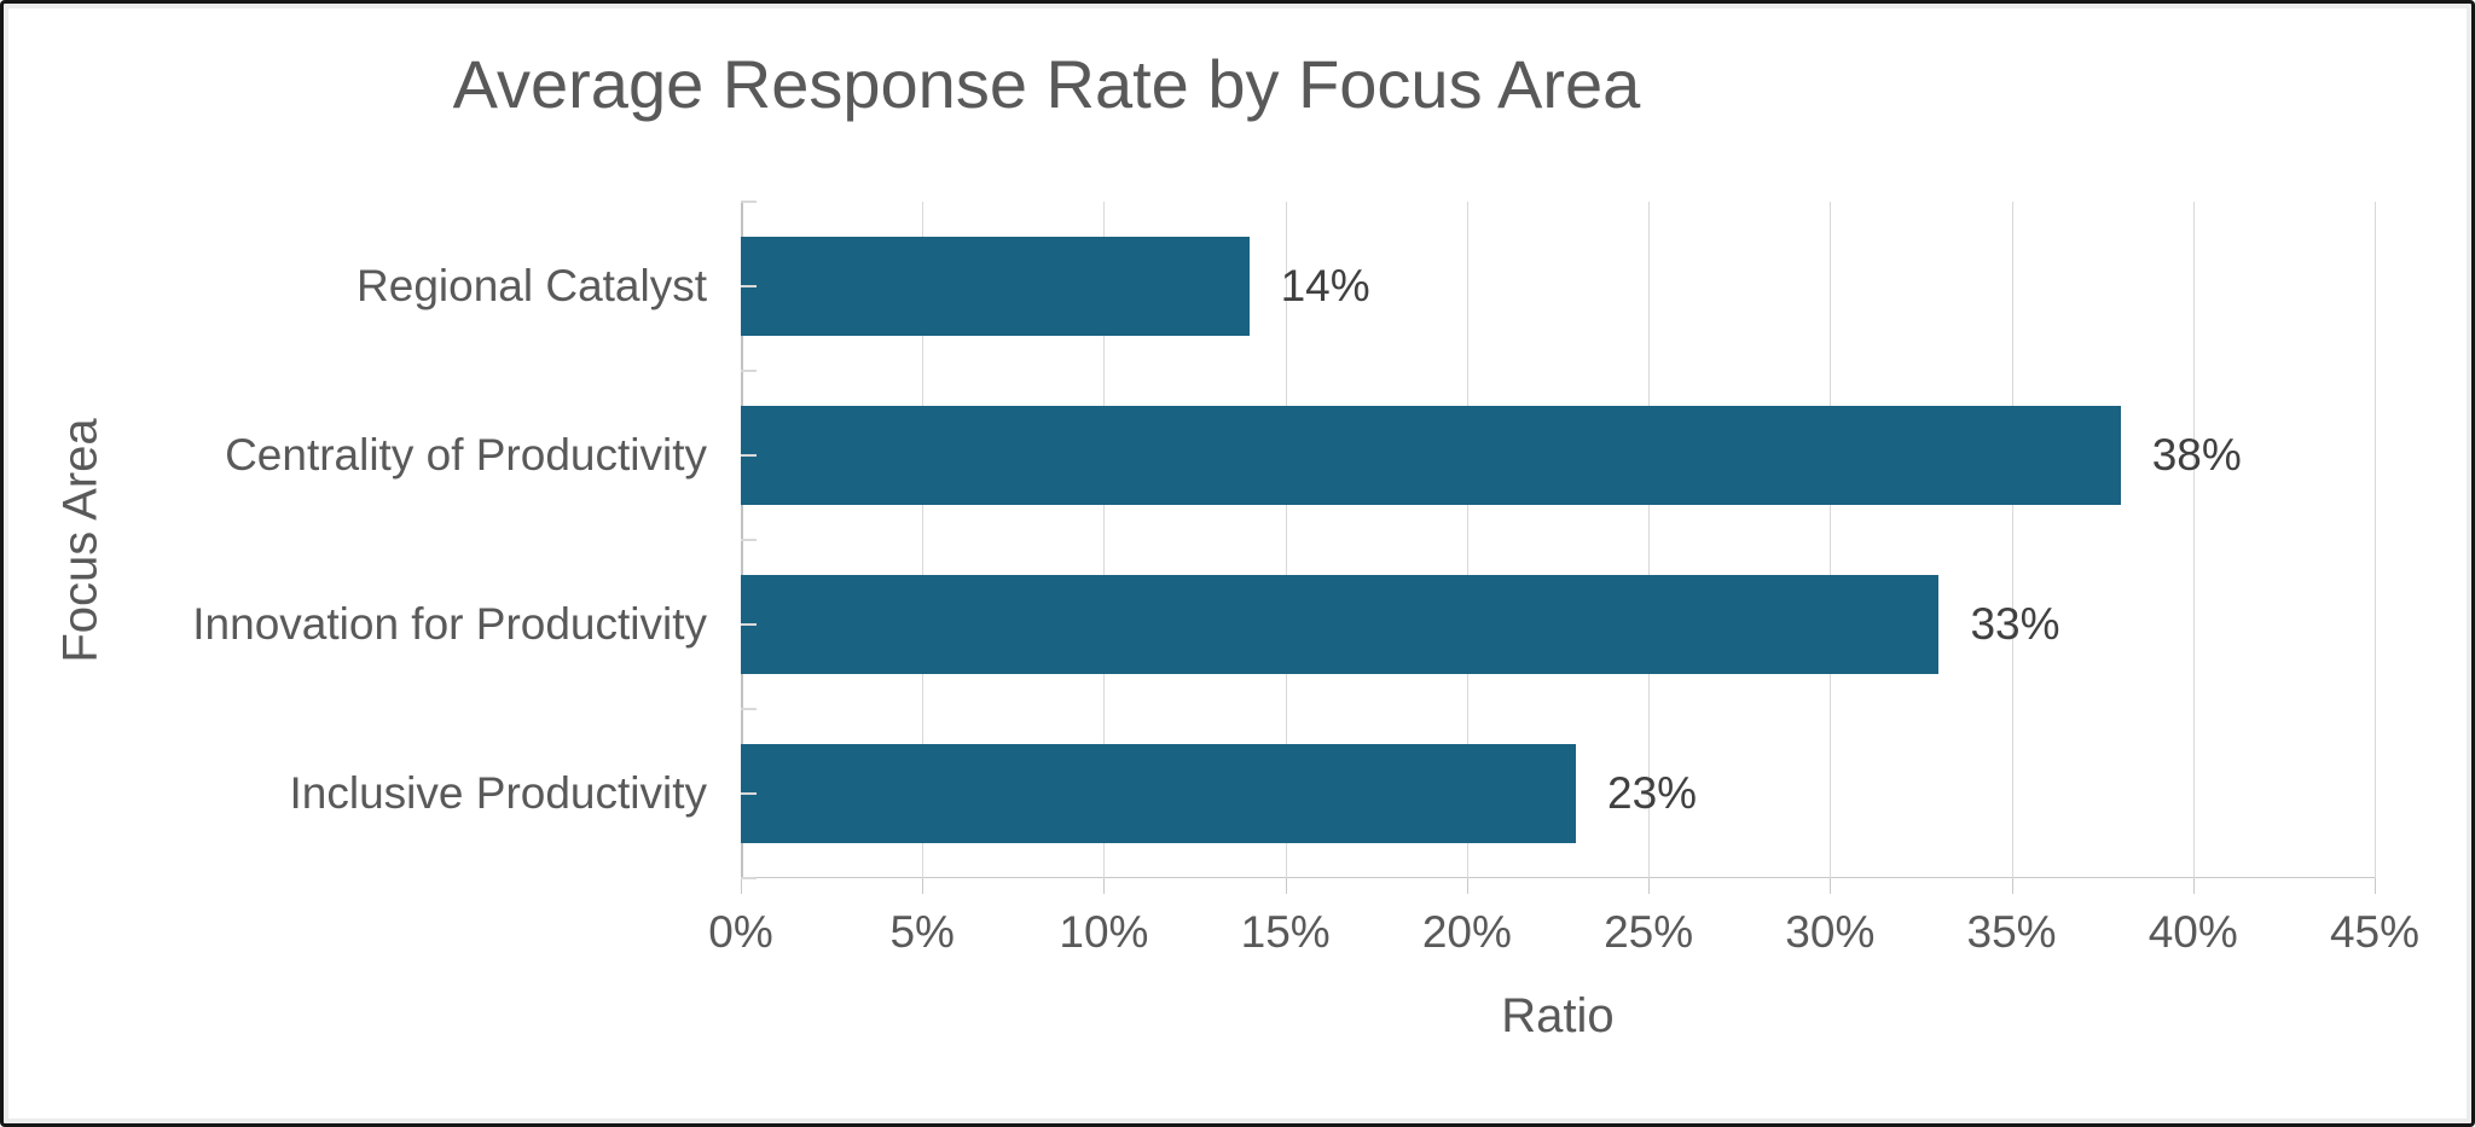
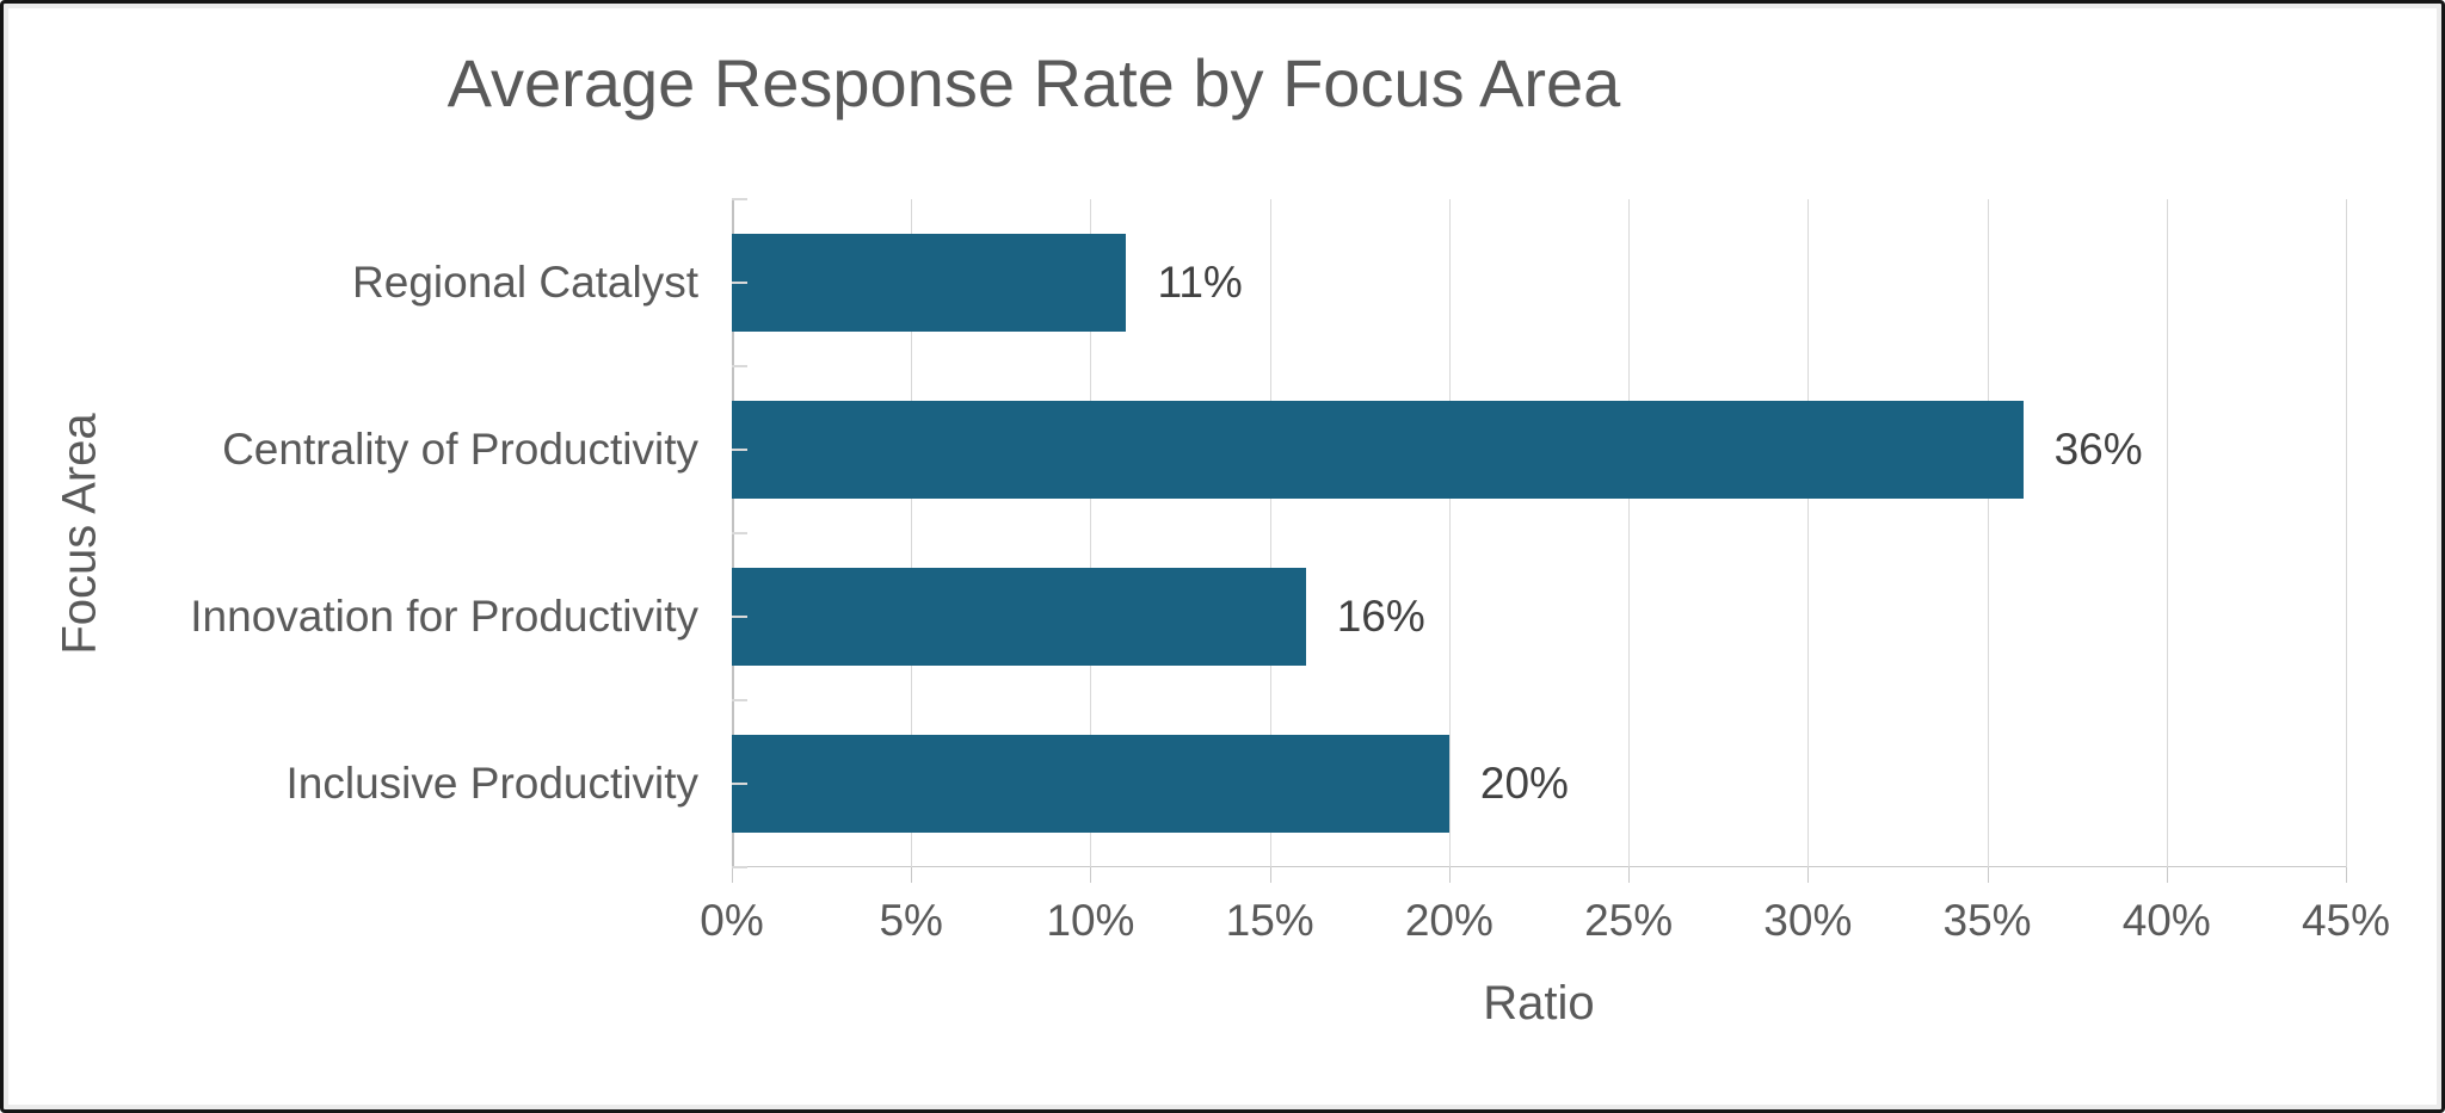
Regional Catalyst: 14% -> 11%
Centrality of Productivity: 38% -> 36%
Innovation for Productivity: 33% -> 16%
Inclusive Productivity: 23% -> 20%
